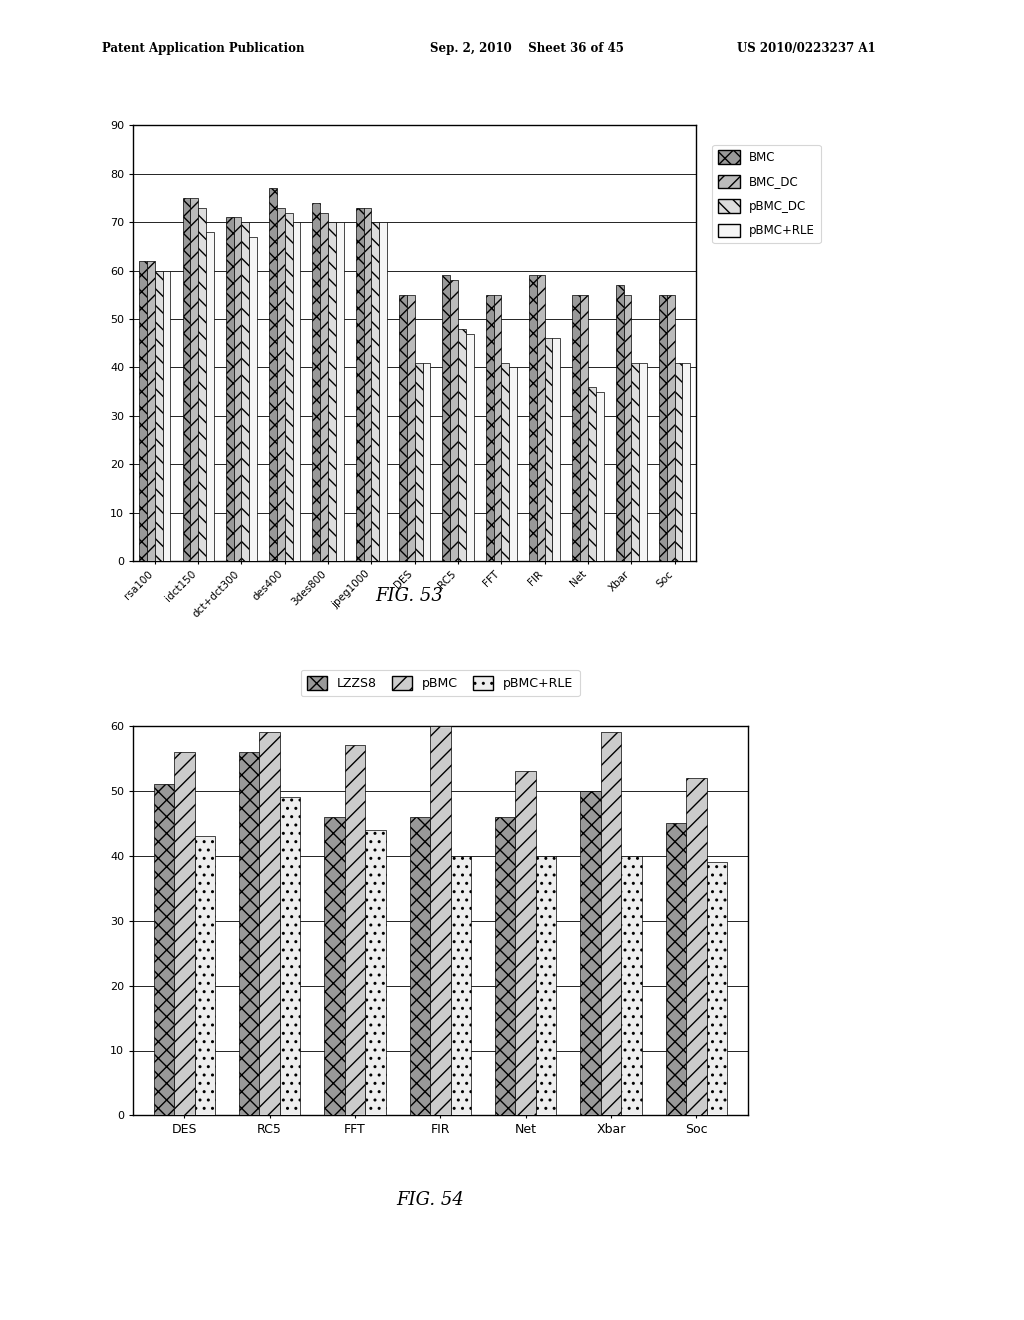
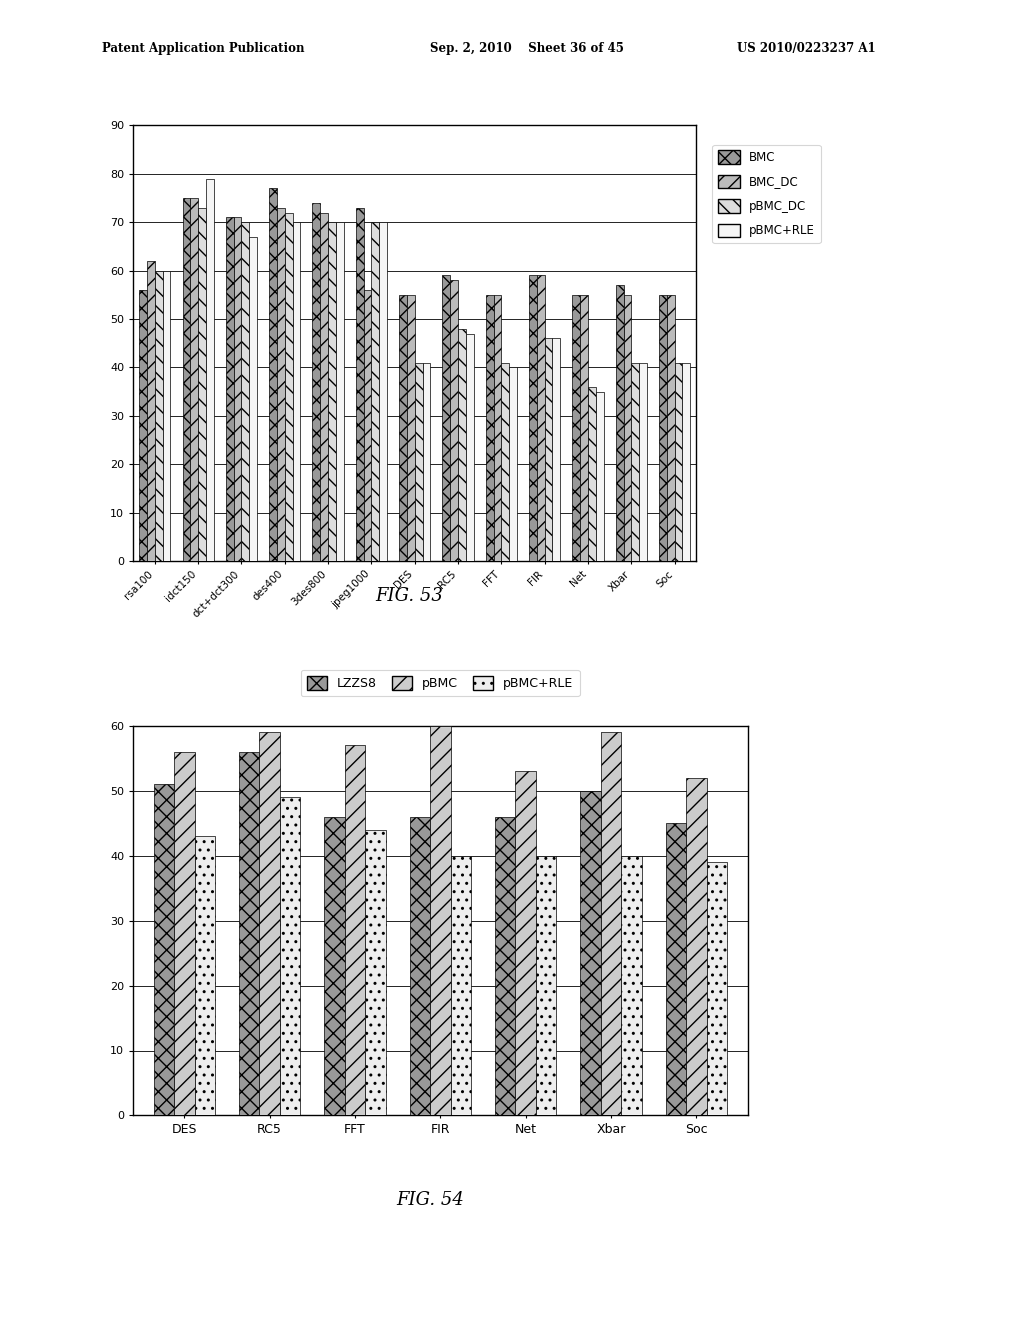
BMC/rsa100: 62 -> 56
pBMC+RLE/idct150: 68 -> 79
BMC_DC/jpeg1000: 73 -> 56
